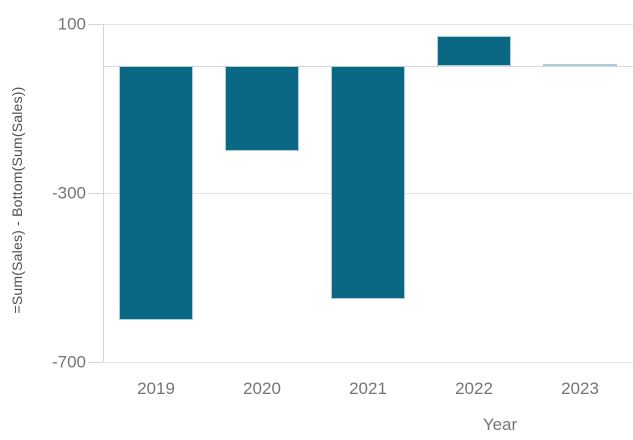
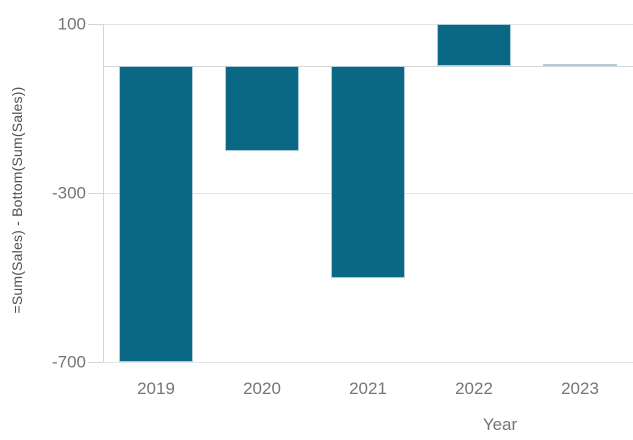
2019: -600 -> -700
2021: -550 -> -500
2022: 70 -> 100
